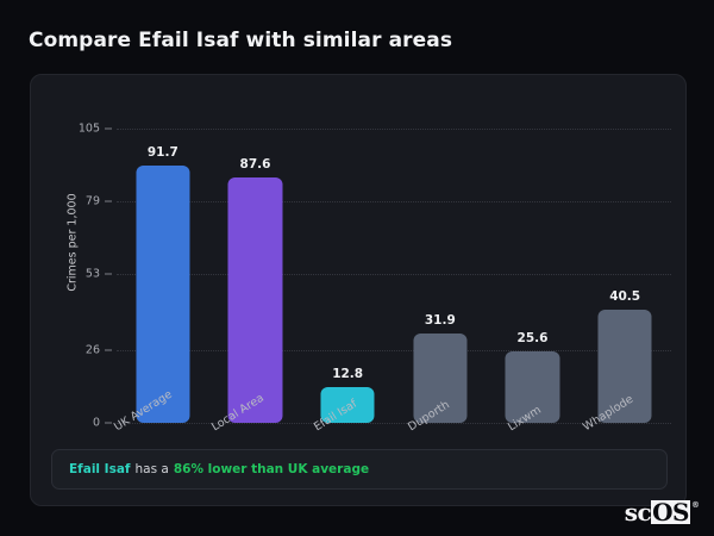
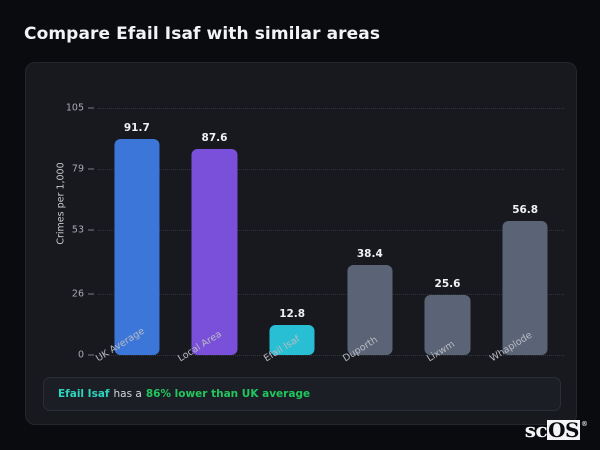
Duporth: 31.9 -> 38.4
Whaplode: 40.5 -> 56.8
